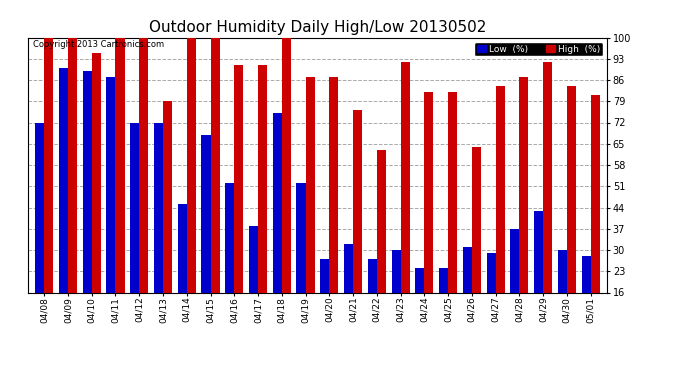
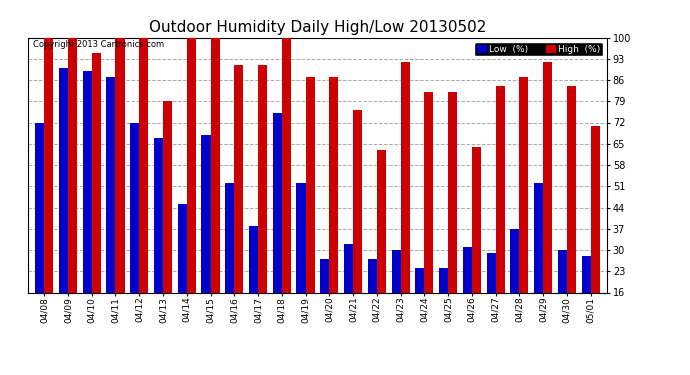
Low (%)/04/13: 72 -> 67
Low (%)/04/29: 43 -> 52
High (%)/05/01: 81 -> 71
